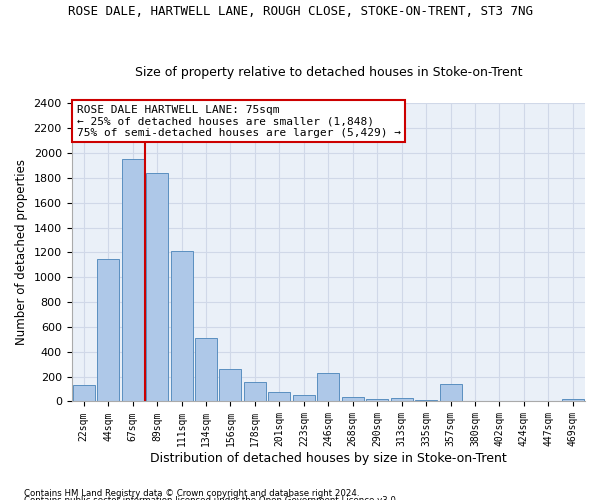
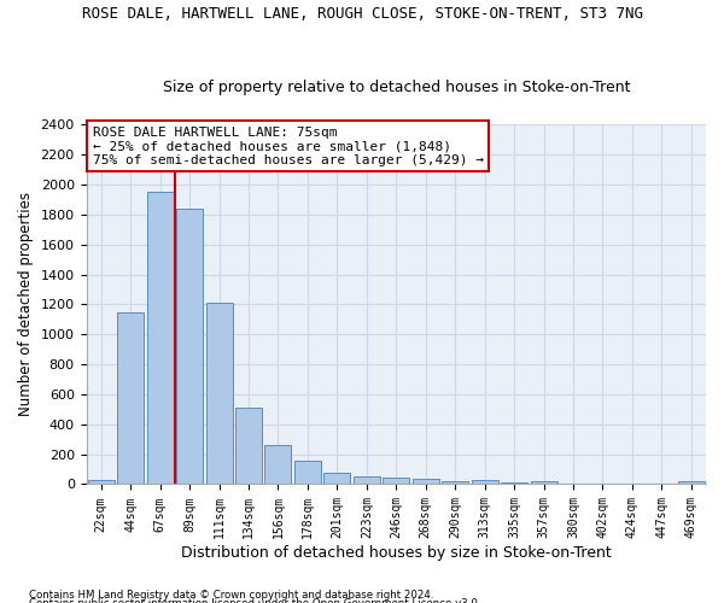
22sqm: 130 -> 30
246sqm: 230 -> 40
357sqm: 140 -> 20
